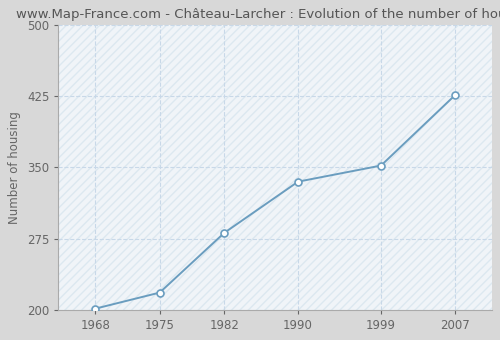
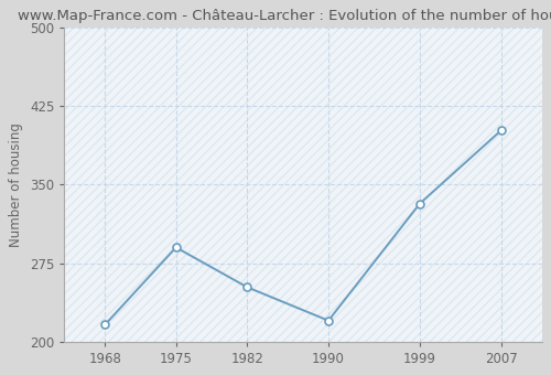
1968: 201 -> 216
1975: 218 -> 290
1982: 281 -> 252
1990: 335 -> 220
1999: 352 -> 332
2007: 426 -> 402
